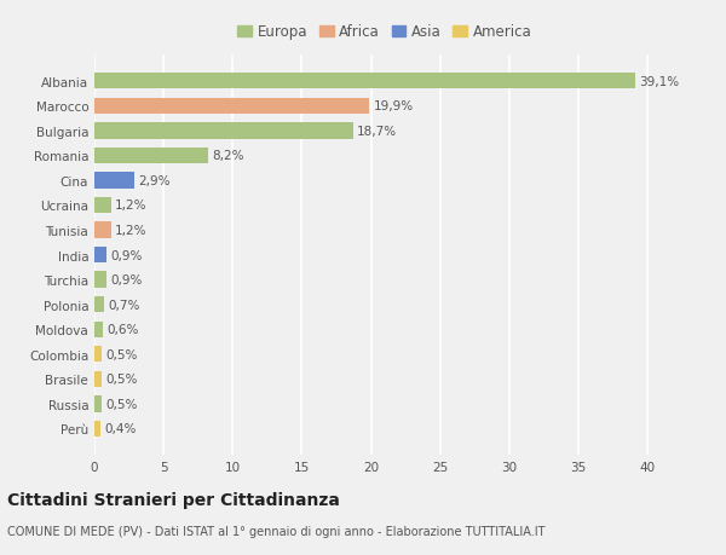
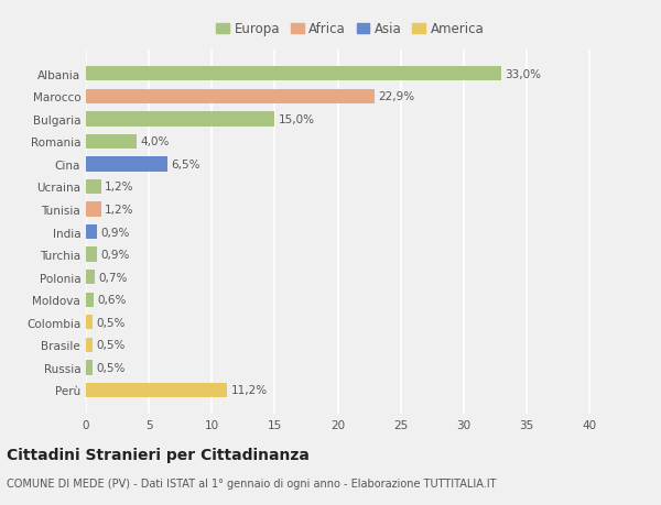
Albania: 39,1% -> 33,0%
Marocco: 19,9% -> 22,9%
Bulgaria: 18,7% -> 15,0%
Romania: 8,2% -> 4,0%
Cina: 2,9% -> 6,5%
Perù: 0,4% -> 11,2%
